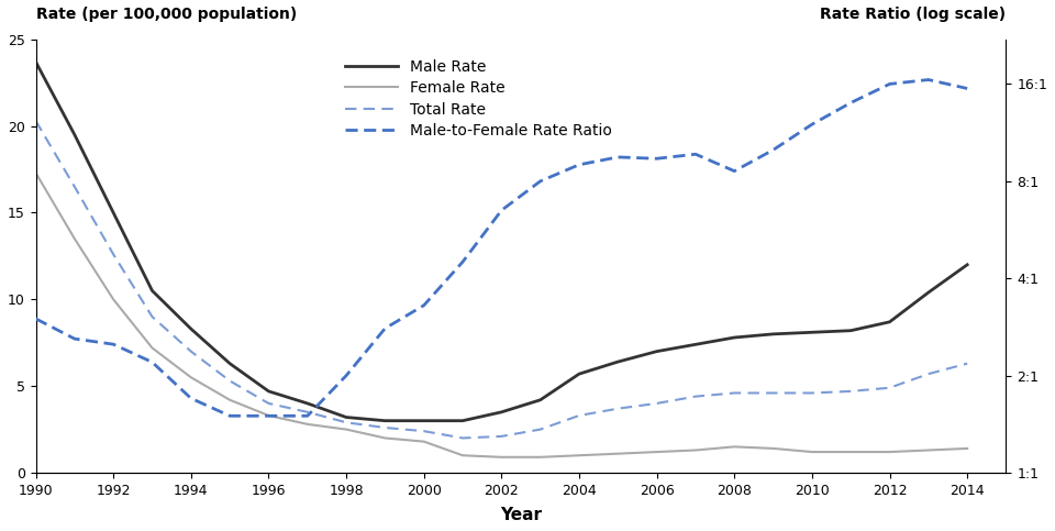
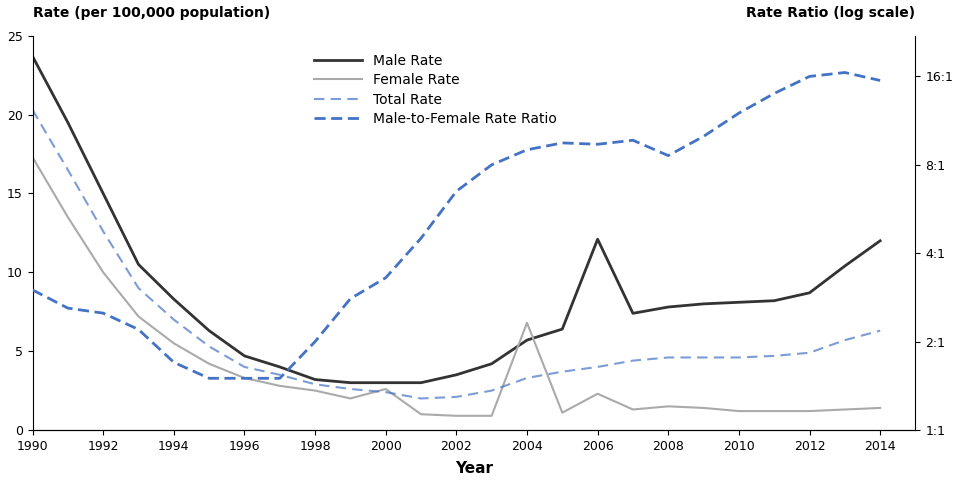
Female Rate/2000: 1.8 -> 2.6
Female Rate/2004: 1.0 -> 6.8
Male Rate/2006: 7.0 -> 12.1
Female Rate/2006: 1.2 -> 2.3
